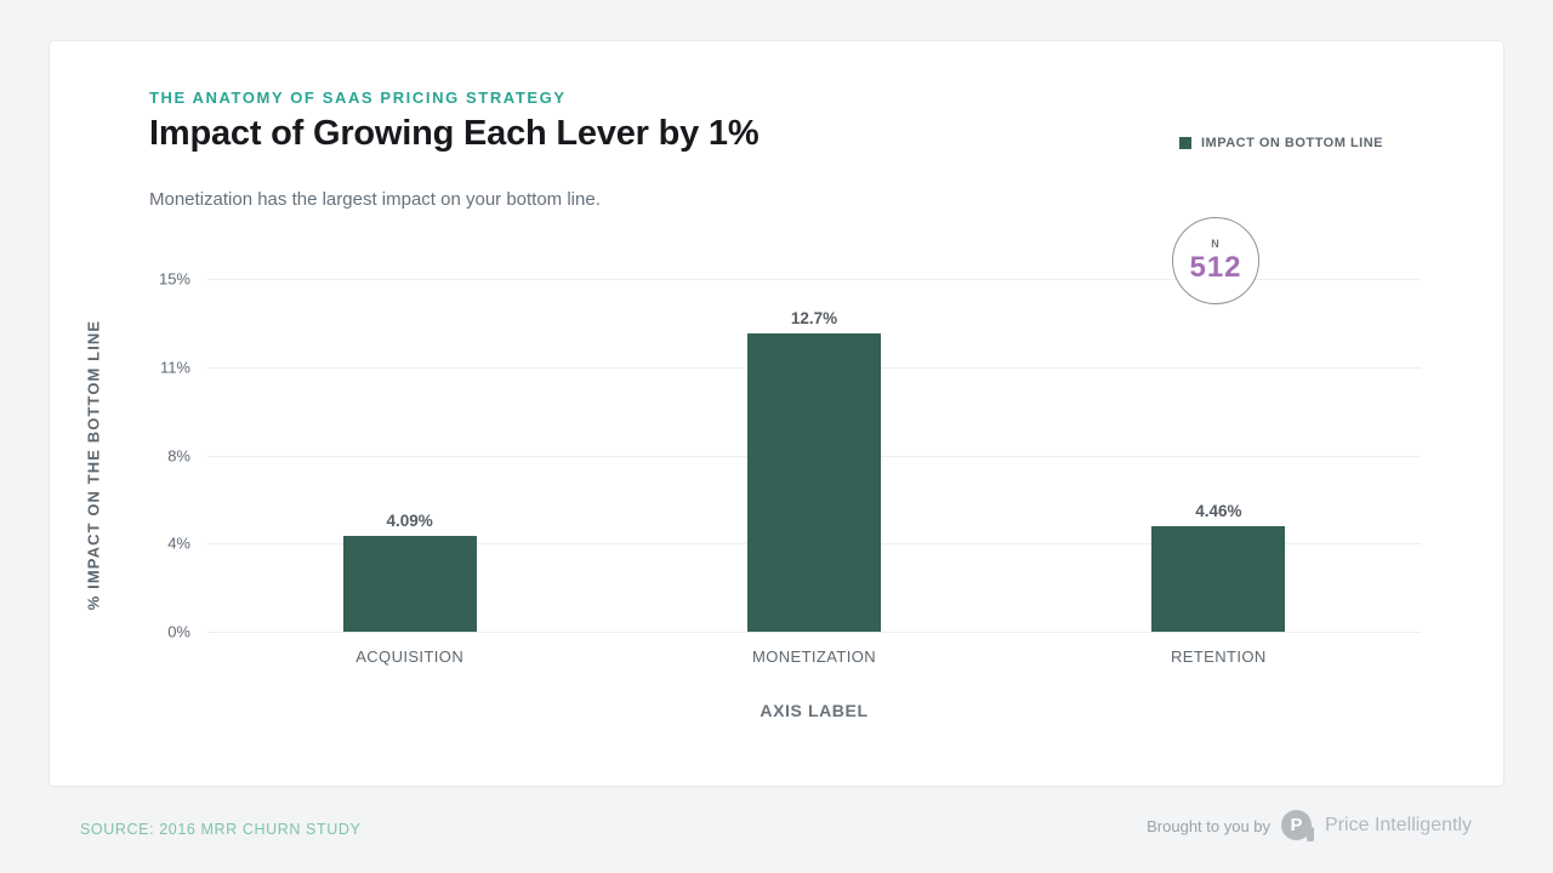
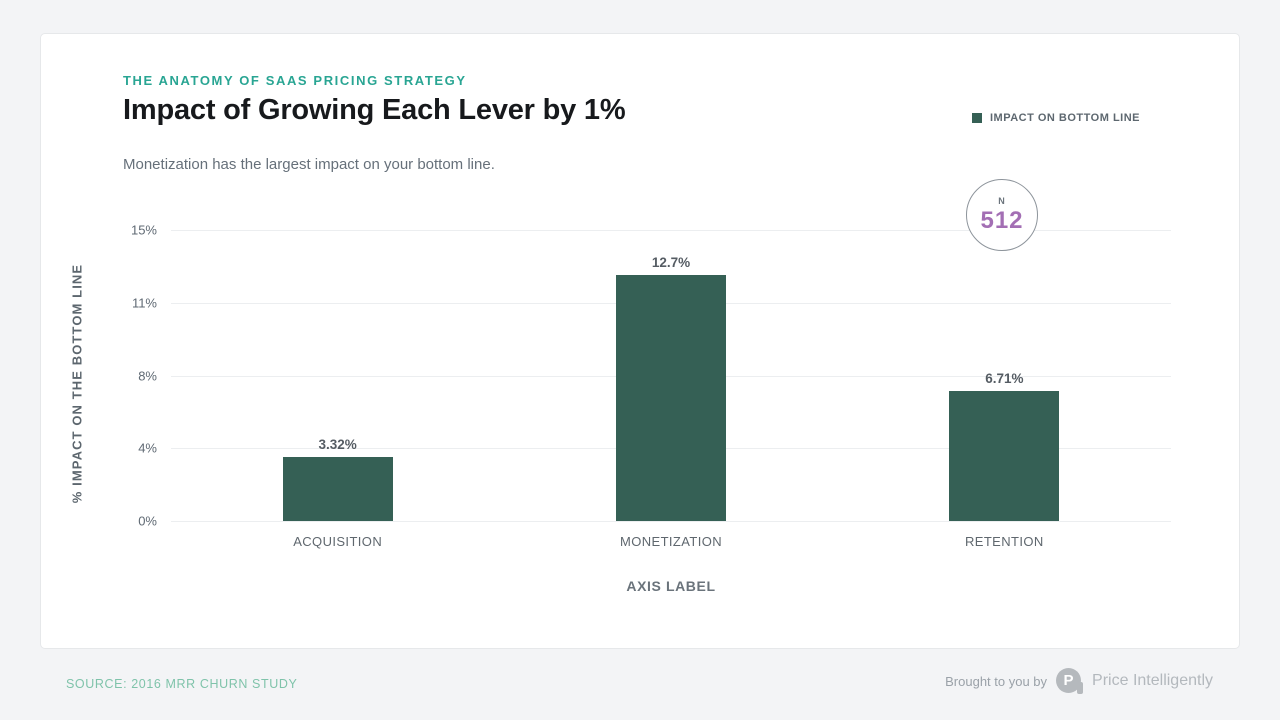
ACQUISITION: 4.09% -> 3.32%
RETENTION: 4.46% -> 6.71%
